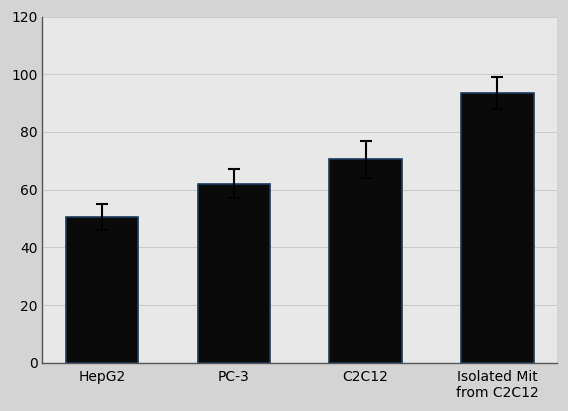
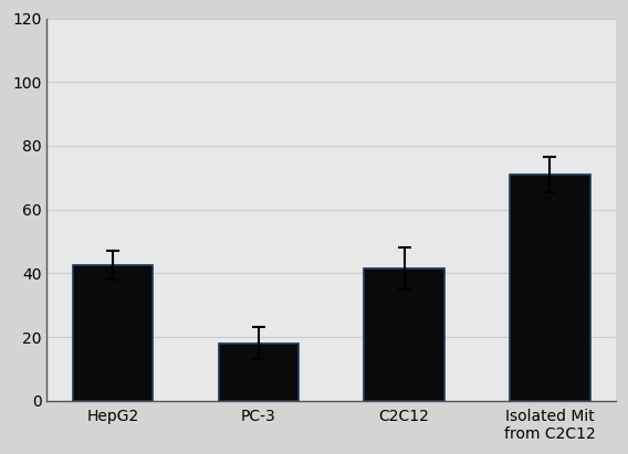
HepG2: 50.5 -> 42.5
PC-3: 62.0 -> 18.0
C2C12: 70.5 -> 41.5
Isolated Mit from C2C12: 93.5 -> 71.0
